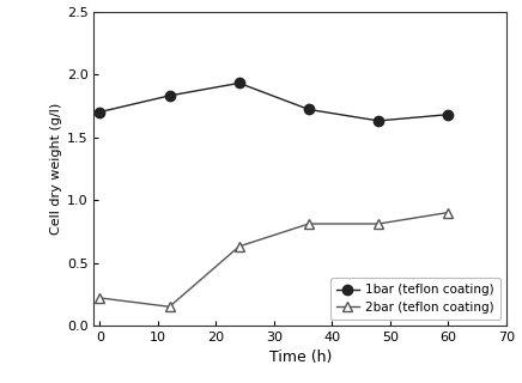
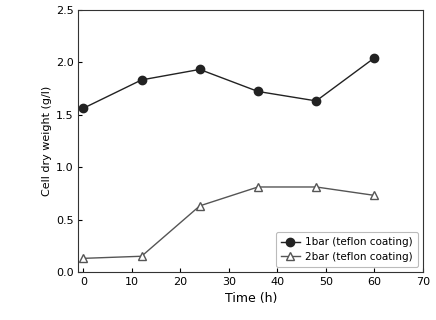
1bar (teflon coating)/0: 1.70 -> 1.56
2bar (teflon coating)/0: 0.22 -> 0.13
1bar (teflon coating)/60: 1.68 -> 2.04
2bar (teflon coating)/60: 0.90 -> 0.73
